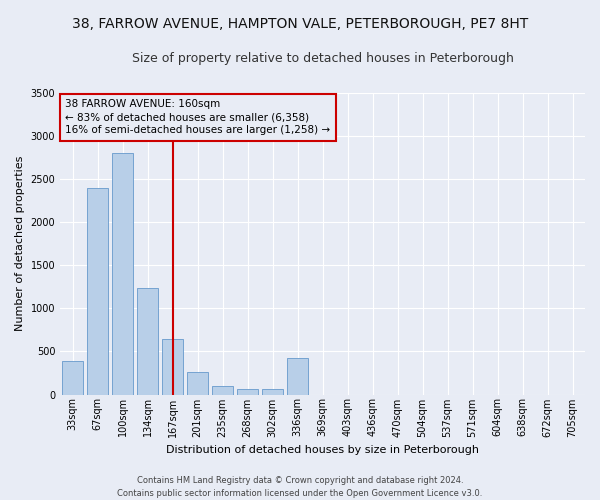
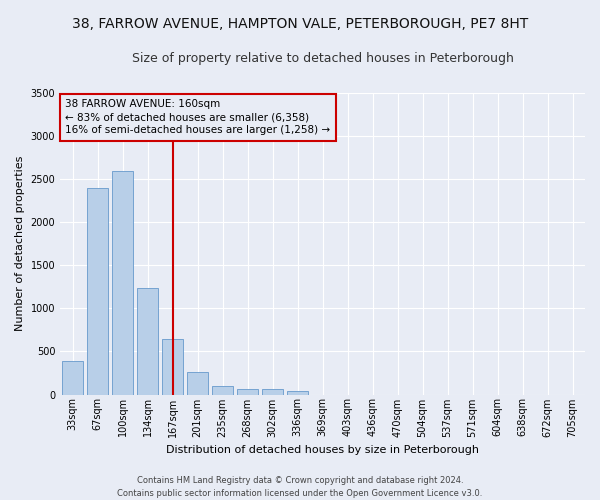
100sqm: 2800 -> 2600
336sqm: 420 -> 40
